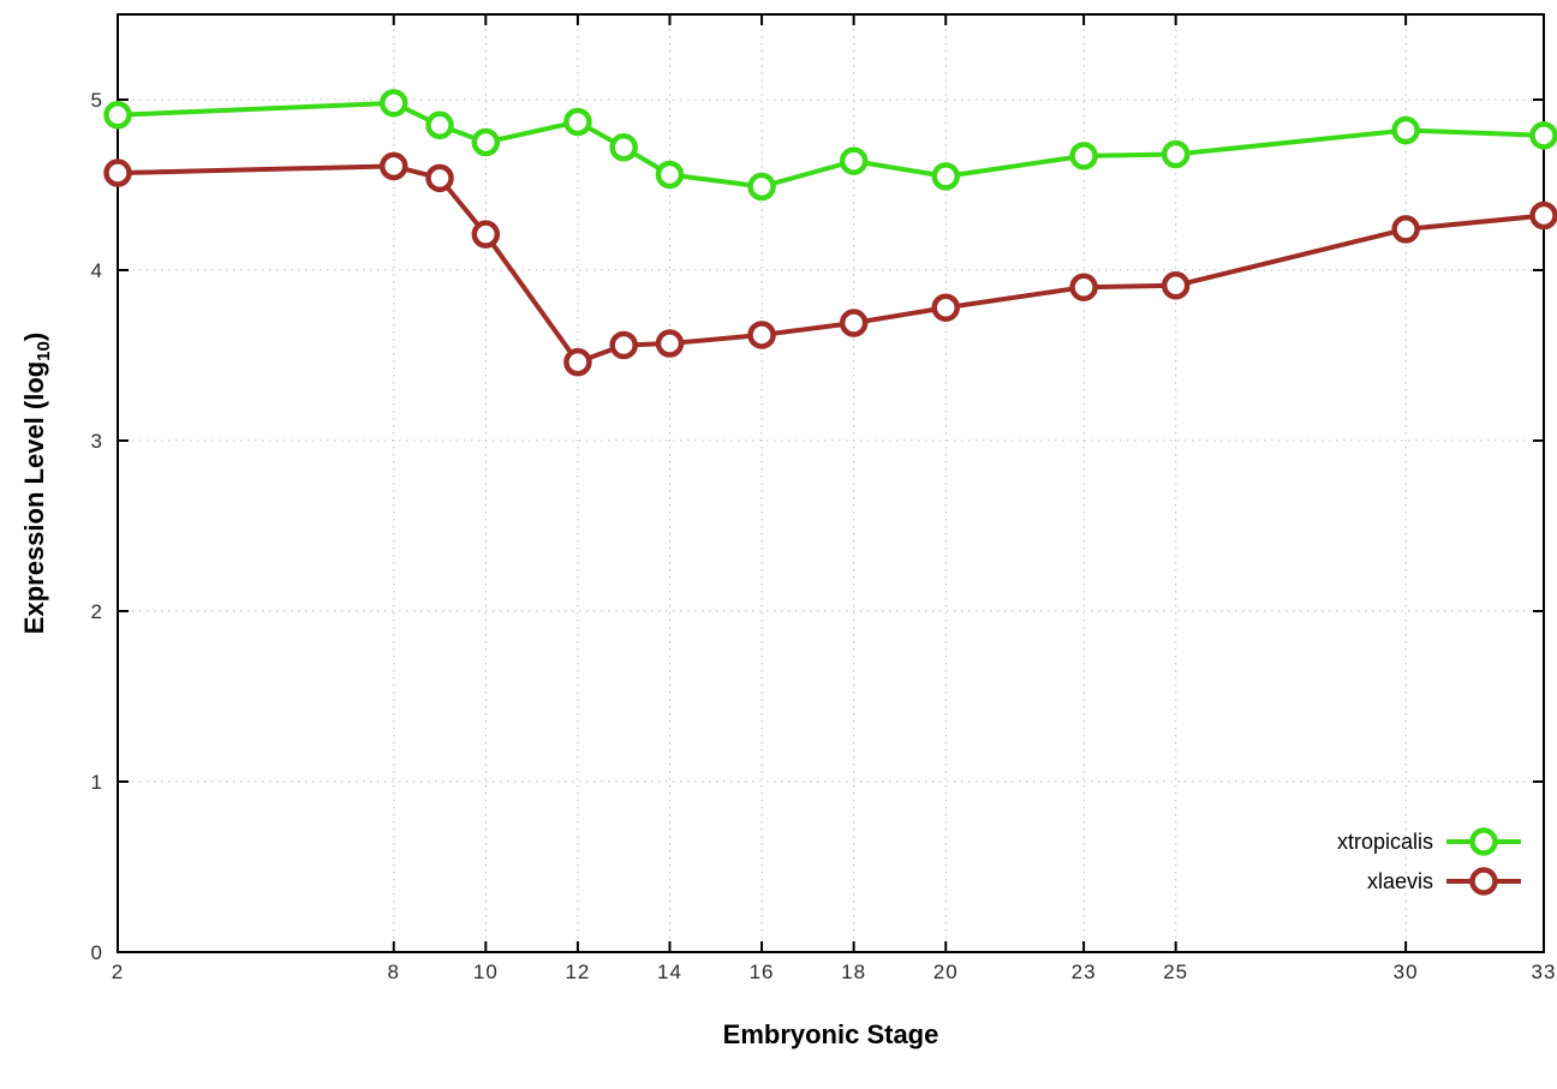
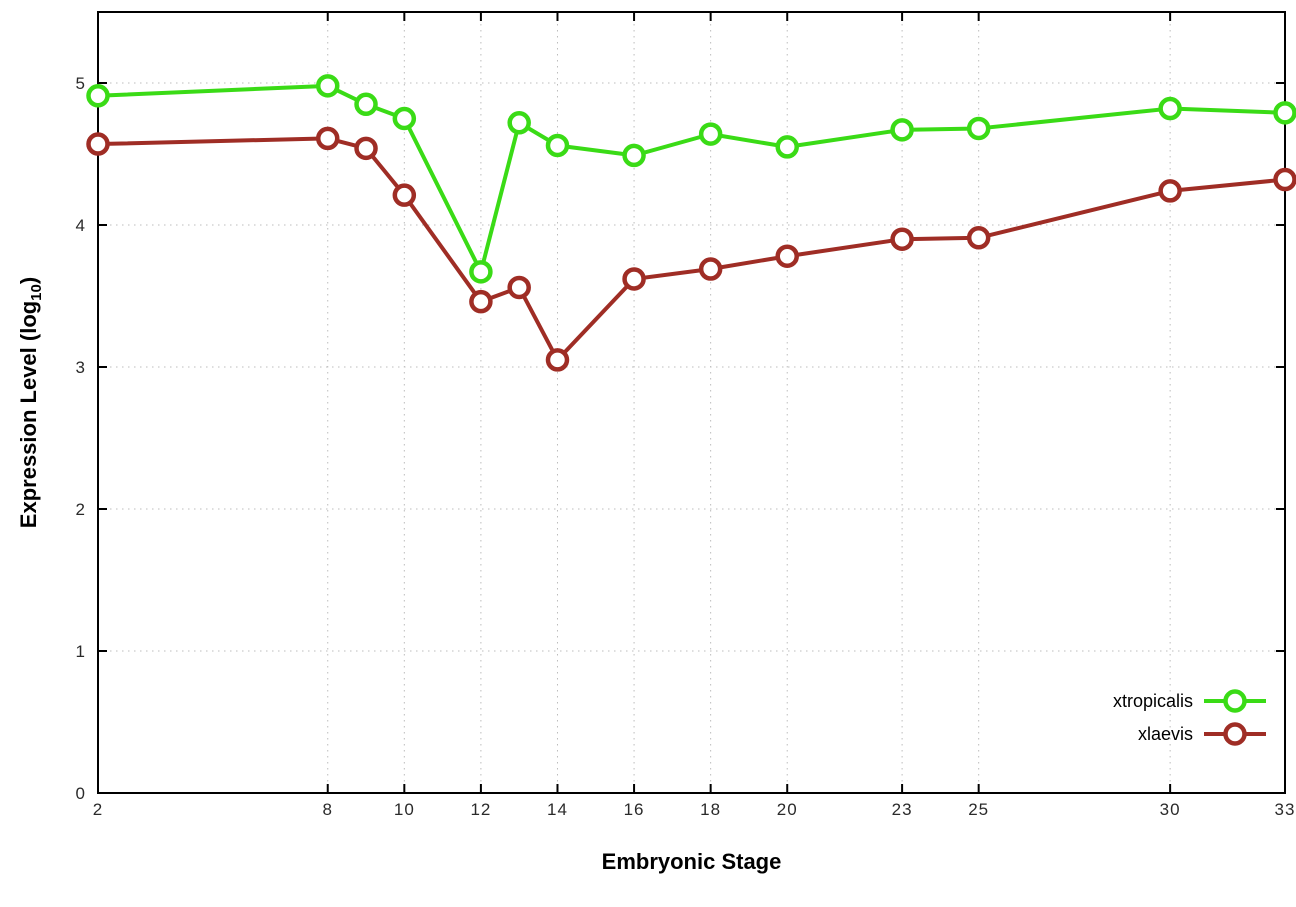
xtropicalis/12: 4.87 -> 3.67
xlaevis/14: 3.57 -> 3.05
